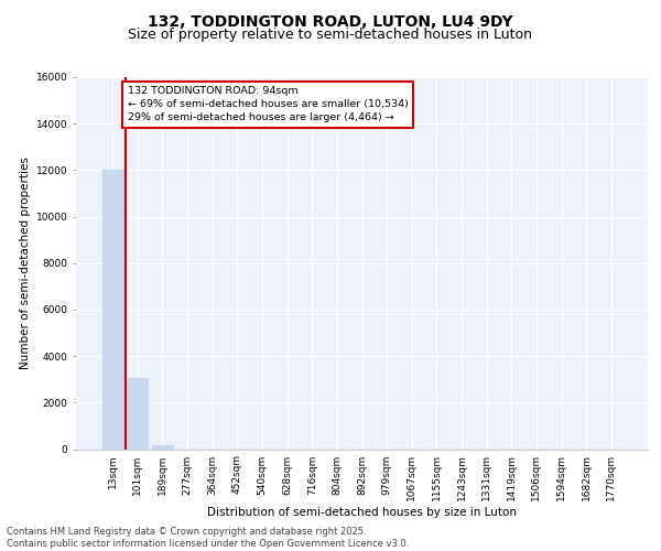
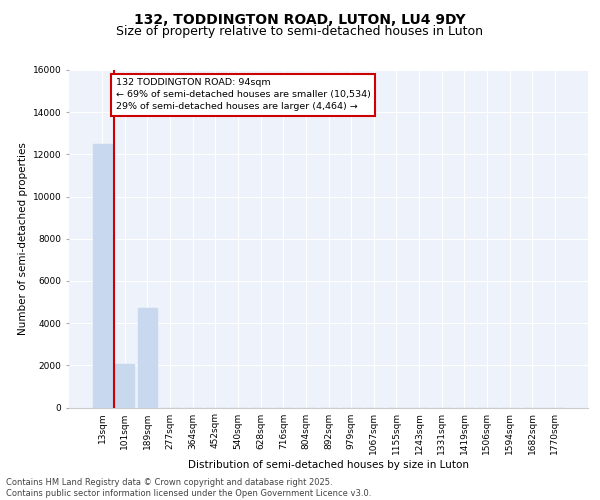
13sqm: 12000 -> 12500
101sqm: 3050 -> 2050
189sqm: 150 -> 4700
